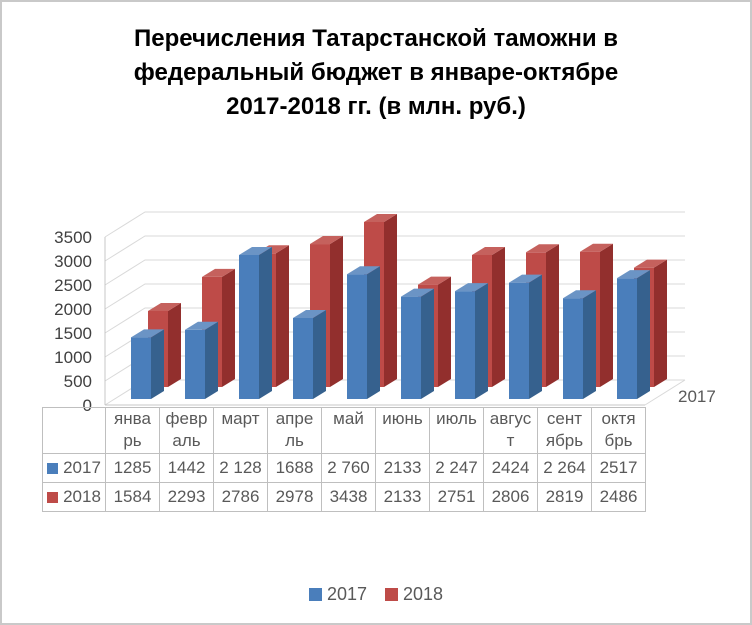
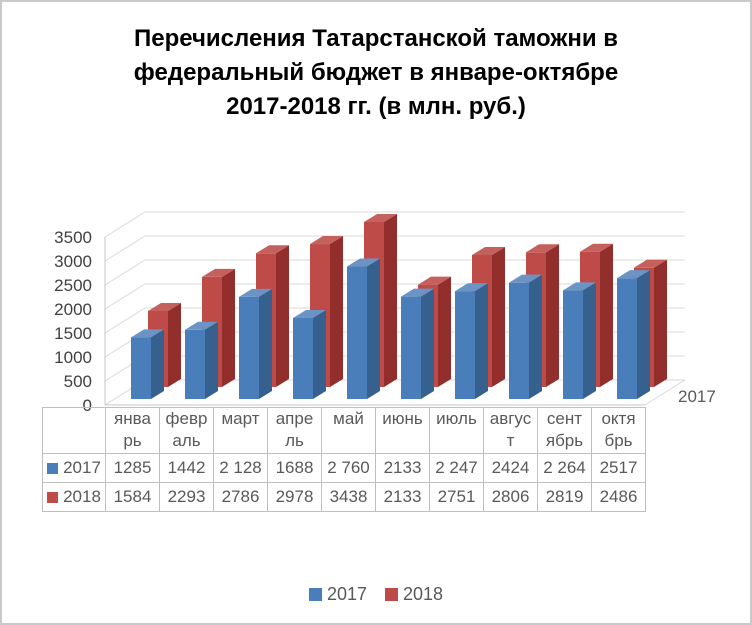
2017/март: 3000 -> 2100
2017/май: 2600 -> 2800
2017/сентябрь: 2100 -> 2300
